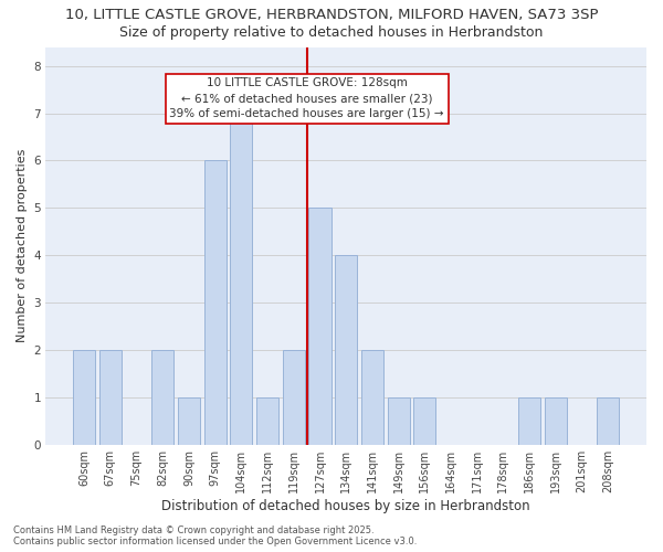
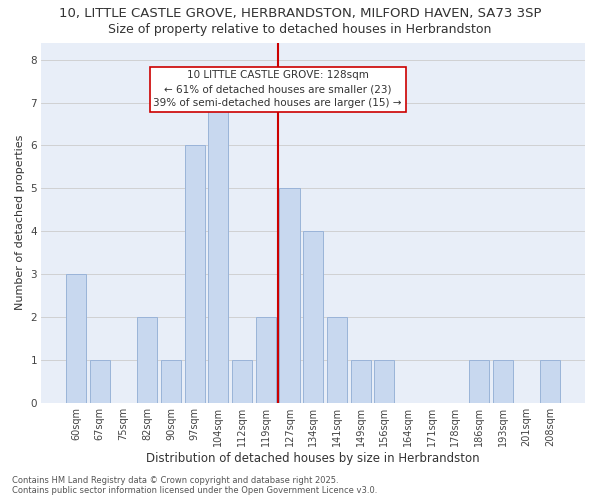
60sqm: 2 -> 3
67sqm: 2 -> 1
